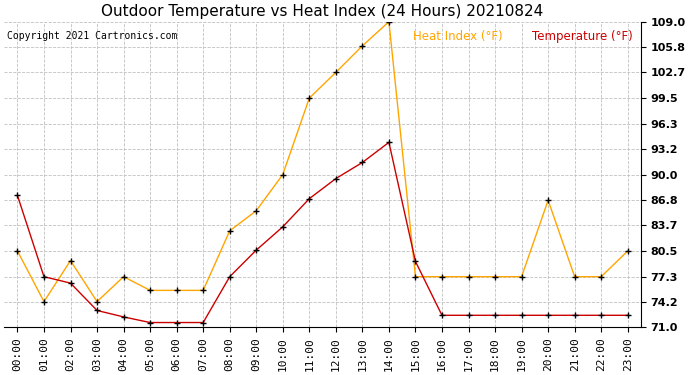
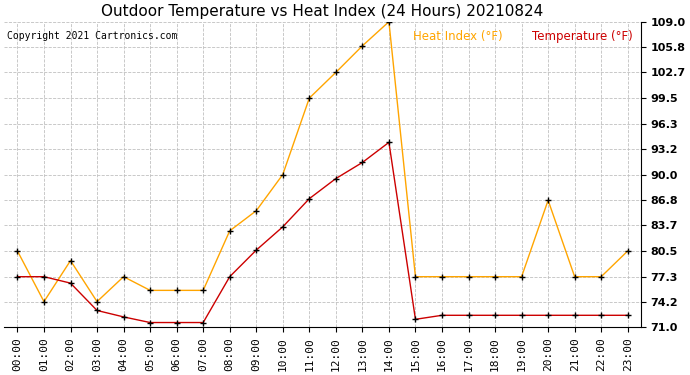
Temperature (°F)/00:00: 87.4 -> 77.3
Temperature (°F)/15:00: 79.2 -> 72.0
